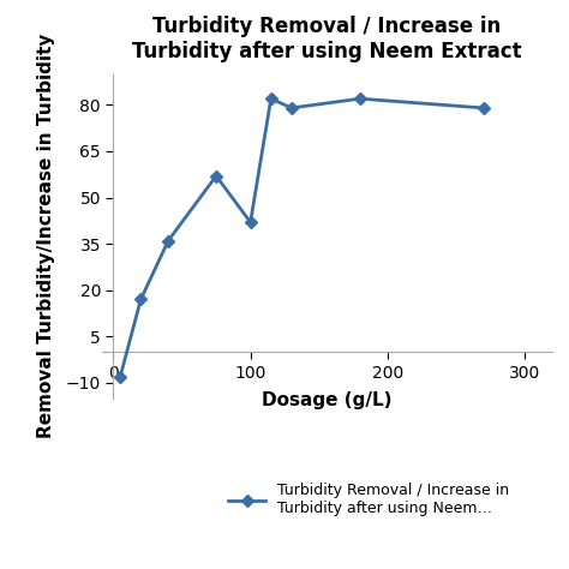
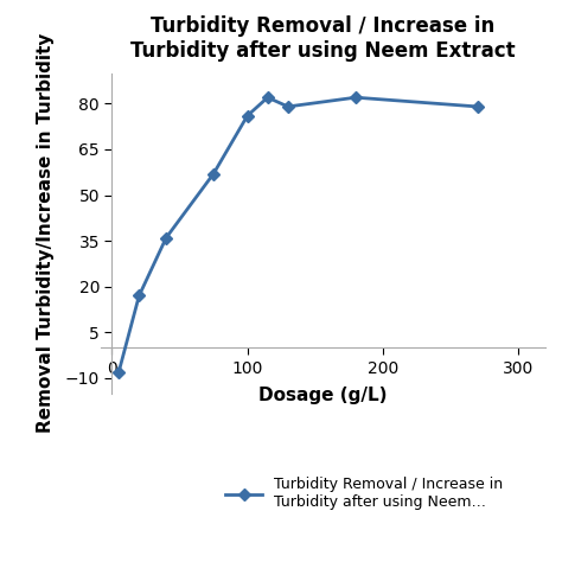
100: 42 -> 76
